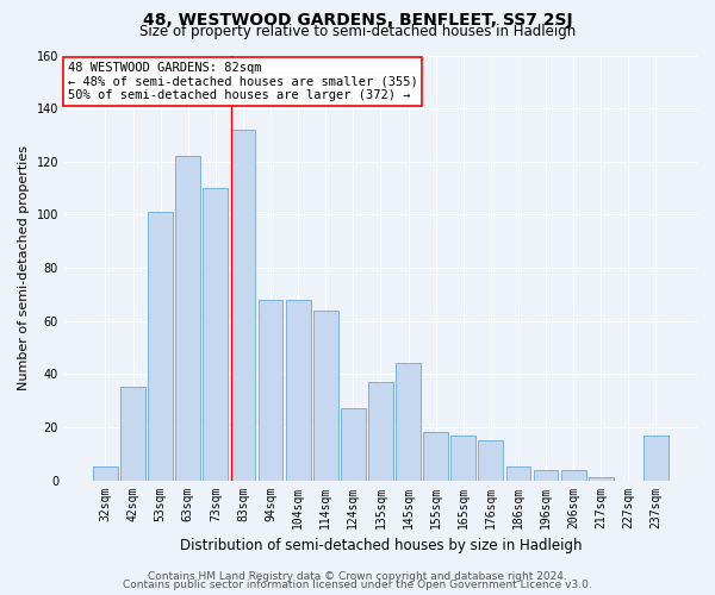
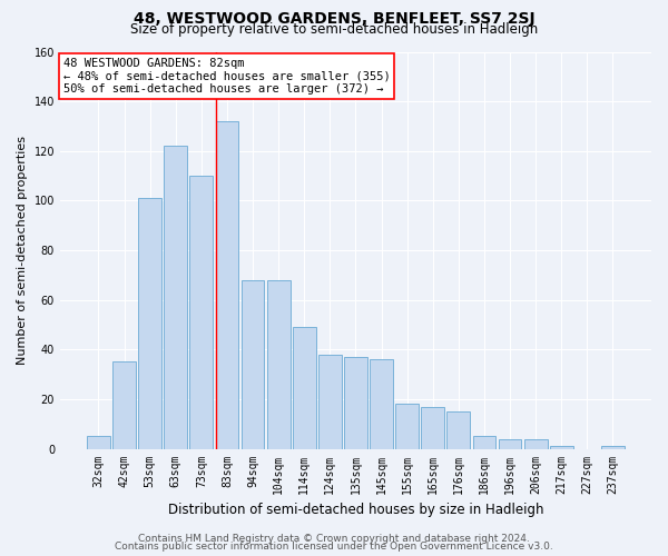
114sqm: 64 -> 49
124sqm: 27 -> 38
145sqm: 44 -> 36
237sqm: 17 -> 1
